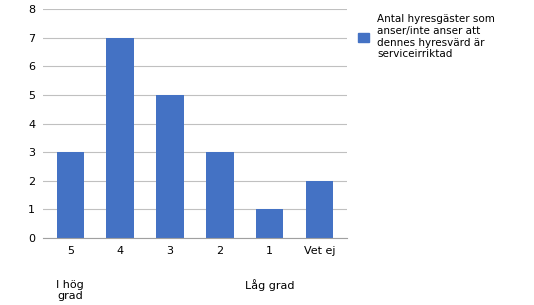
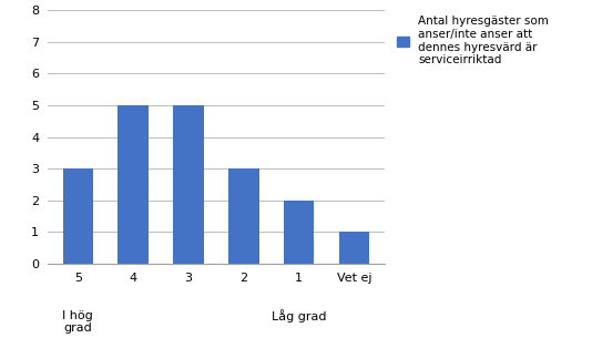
4: 7 -> 5
1: 1 -> 2
Vet ej: 2 -> 1
